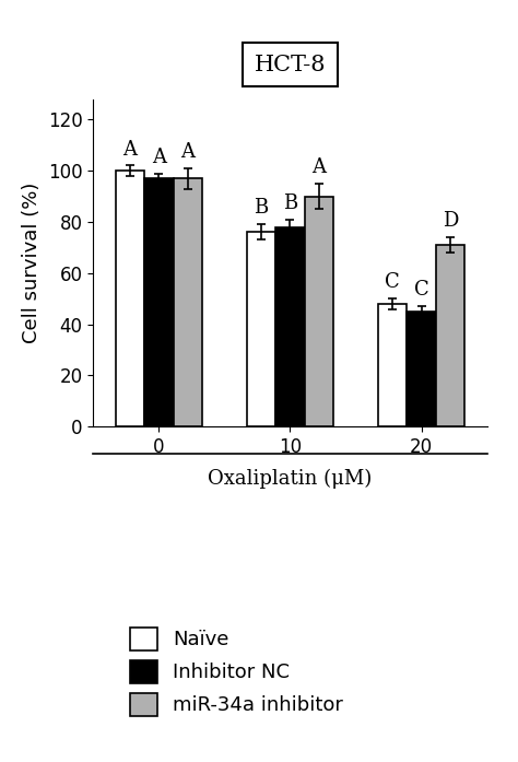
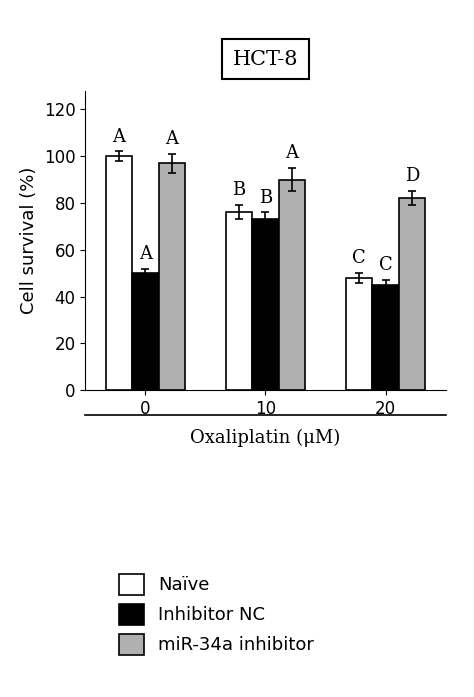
Inhibitor NC/0: 97 -> 50
Inhibitor NC/10: 78 -> 73
miR-34a inhibitor/20: 71 -> 82
